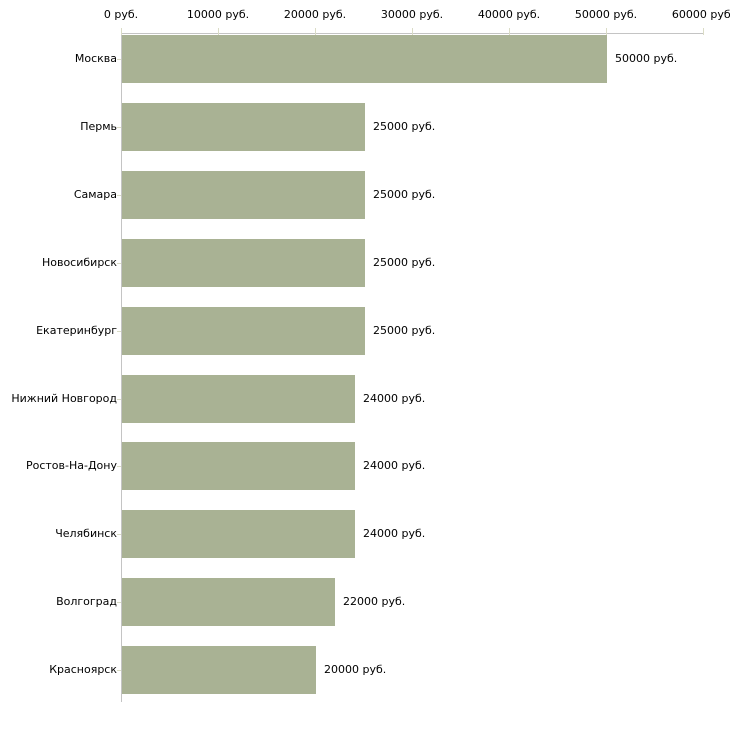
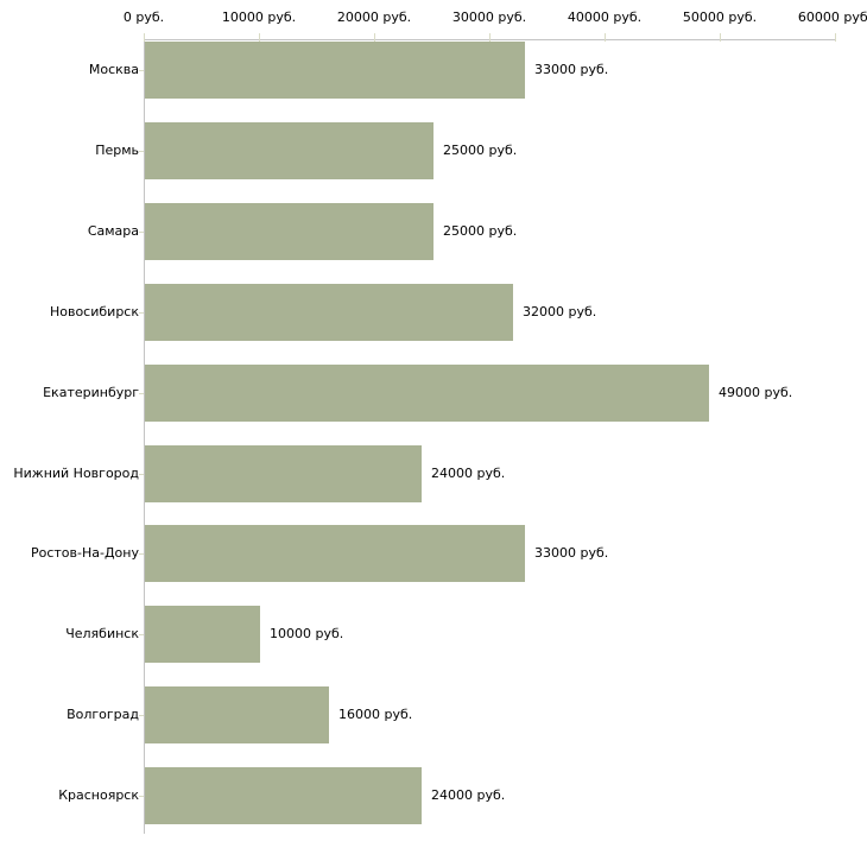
Москва: 50000 -> 33000
Новосибирск: 25000 -> 32000
Екатеринбург: 25000 -> 49000
Ростов-На-Дону: 24000 -> 33000
Челябинск: 24000 -> 10000
Волгоград: 22000 -> 16000
Красноярск: 20000 -> 24000
